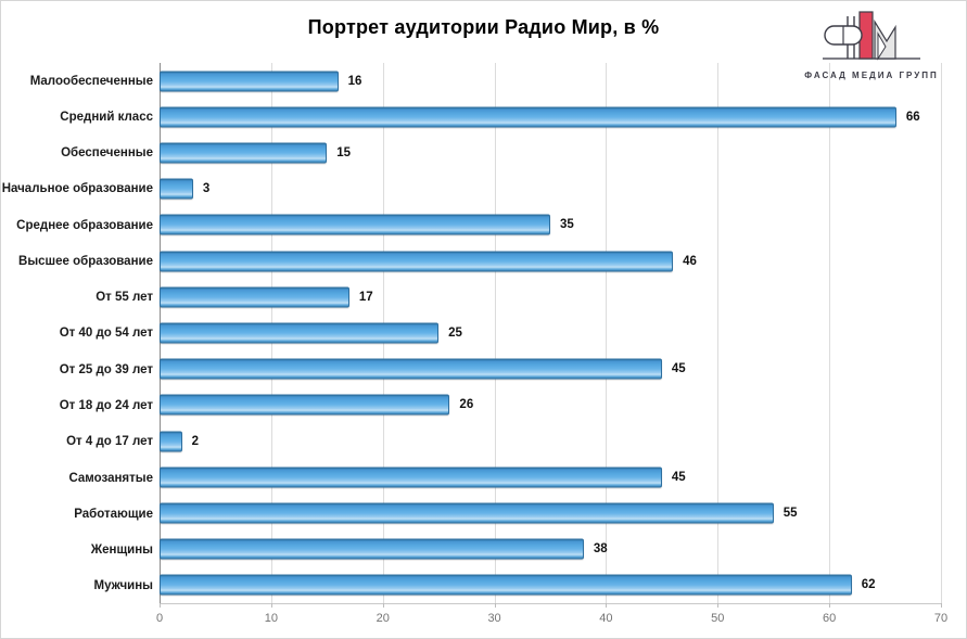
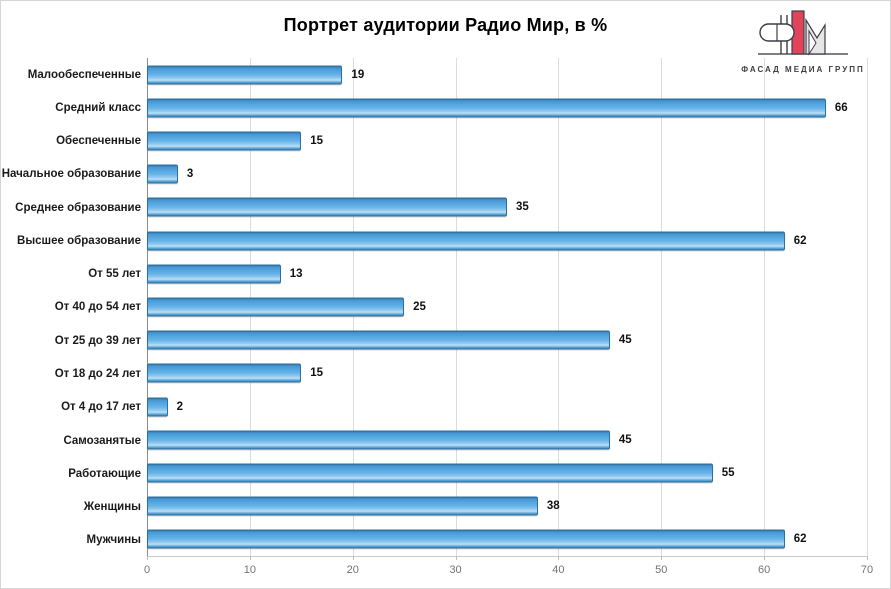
Малообеспеченные: 16 -> 19
Высшее образование: 46 -> 62
От 55 лет: 17 -> 13
От 18 до 24 лет: 26 -> 15
